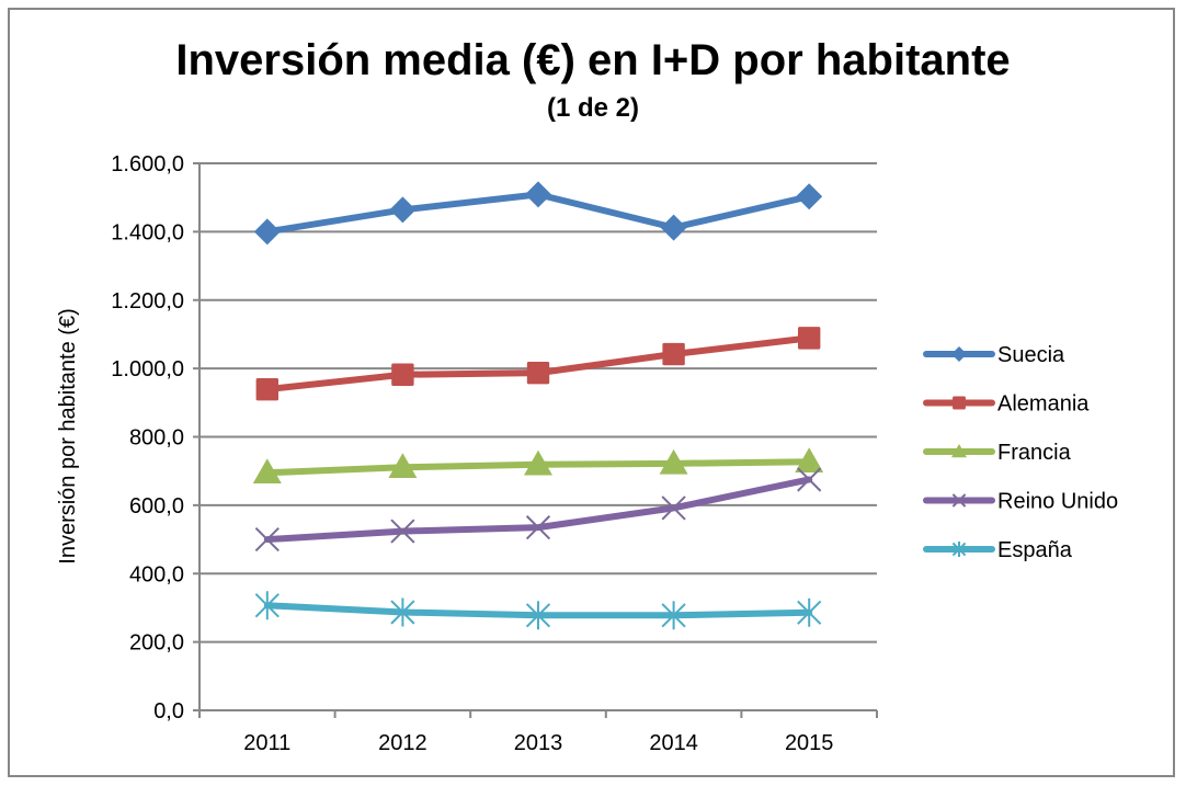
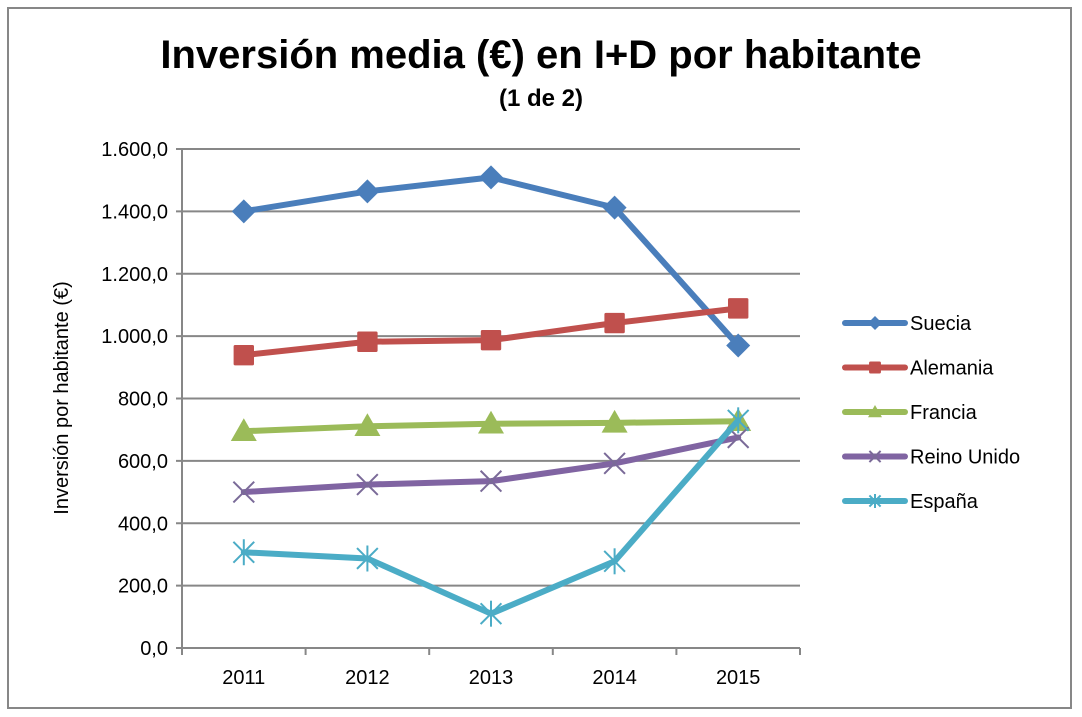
España/2013: 280 -> 110
Suecia/2015: 1500 -> 970
España/2015: 290 -> 730
